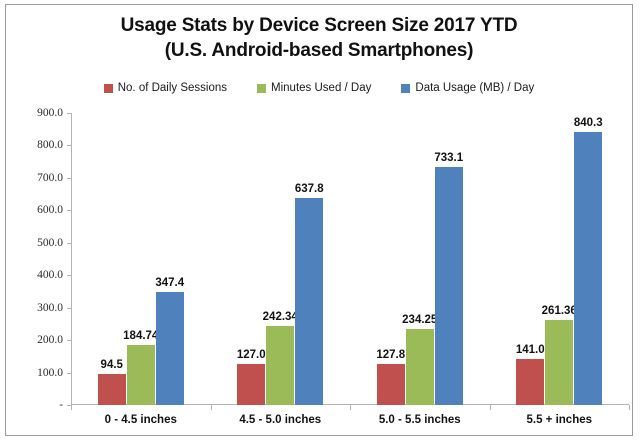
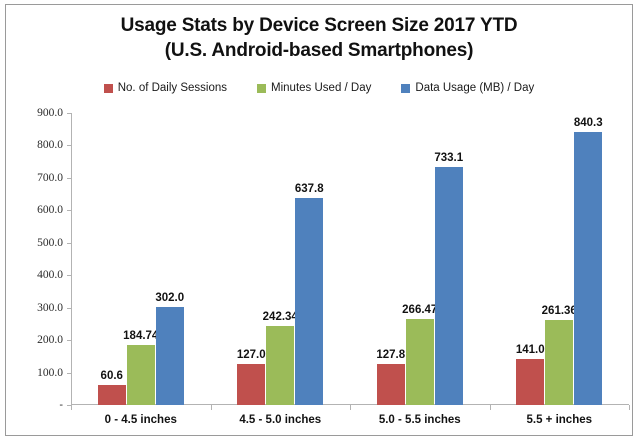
No. of Daily Sessions/0 - 4.5 inches: 94.5 -> 60.6
Data Usage (MB) / Day/0 - 4.5 inches: 347.4 -> 302.0
Minutes Used / Day/5.0 - 5.5 inches: 234.25 -> 266.47
